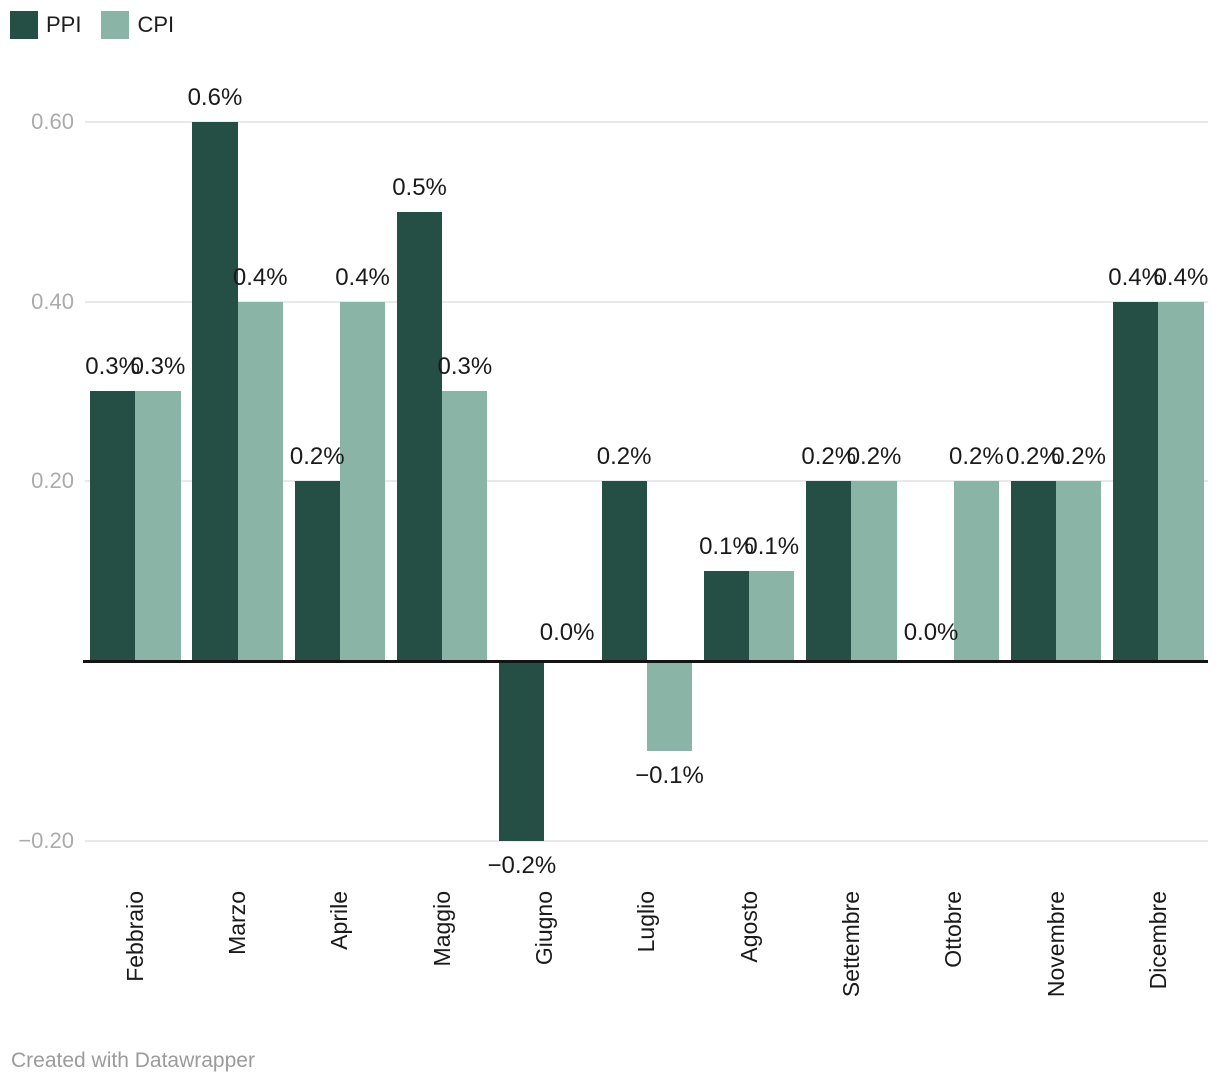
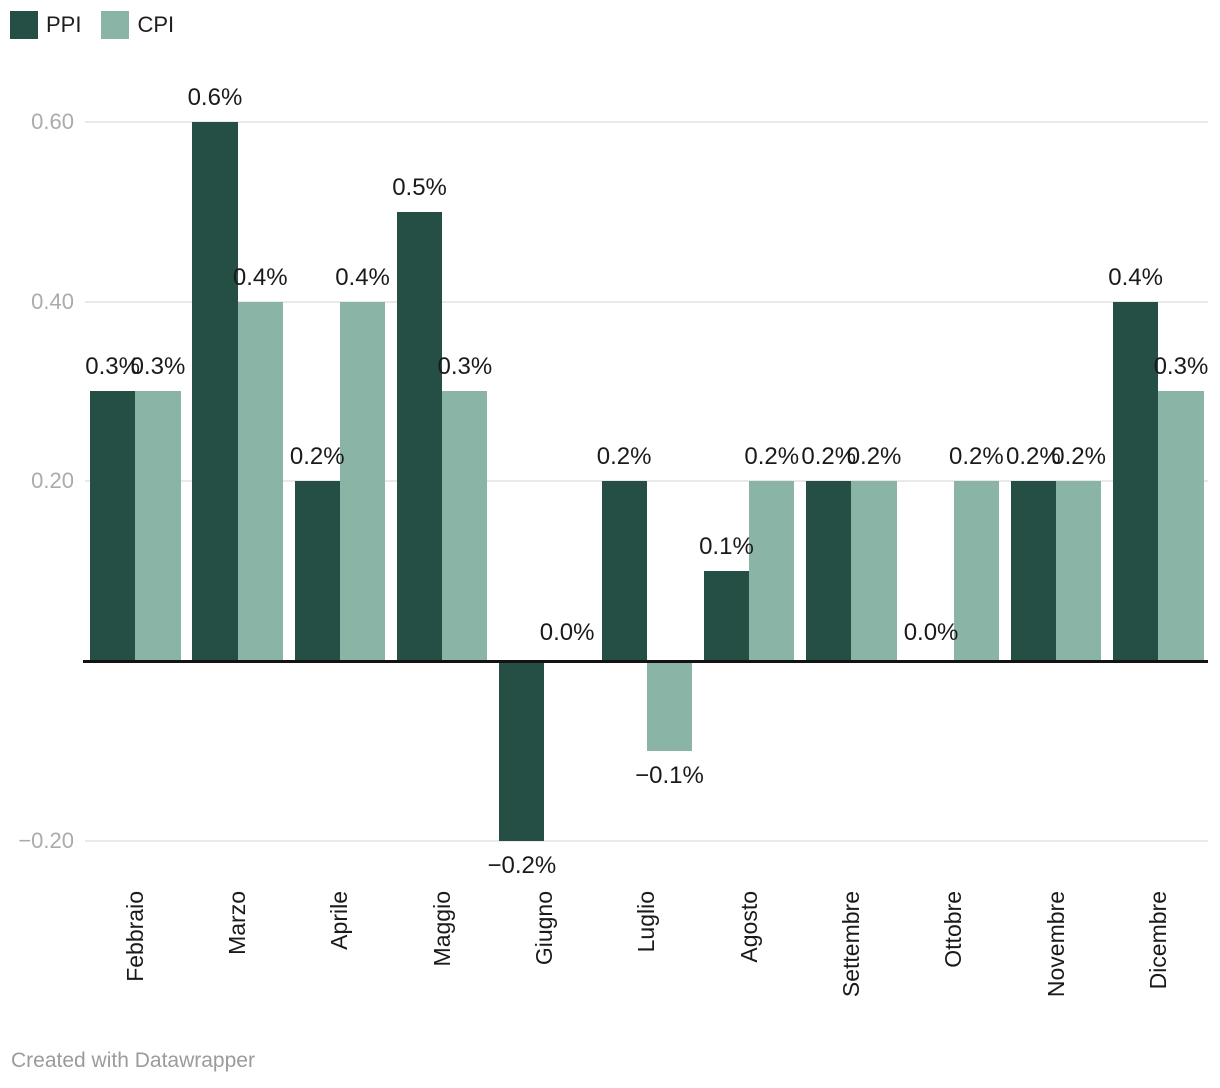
CPI/Agosto: 0.1% -> 0.2%
CPI/Dicembre: 0.4% -> 0.3%
